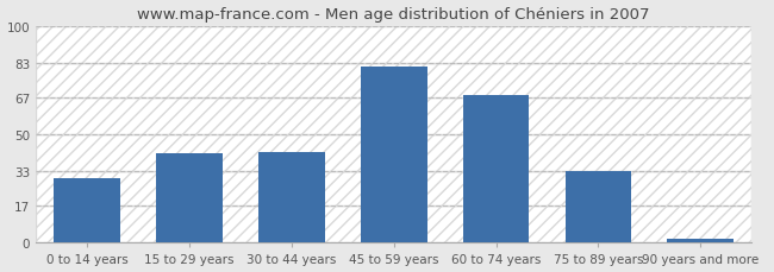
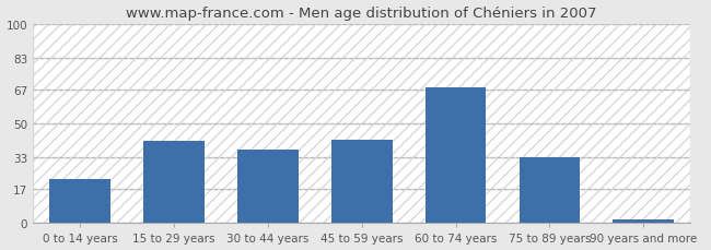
0 to 14 years: 30 -> 22
30 to 44 years: 42 -> 37
45 to 59 years: 81 -> 42
